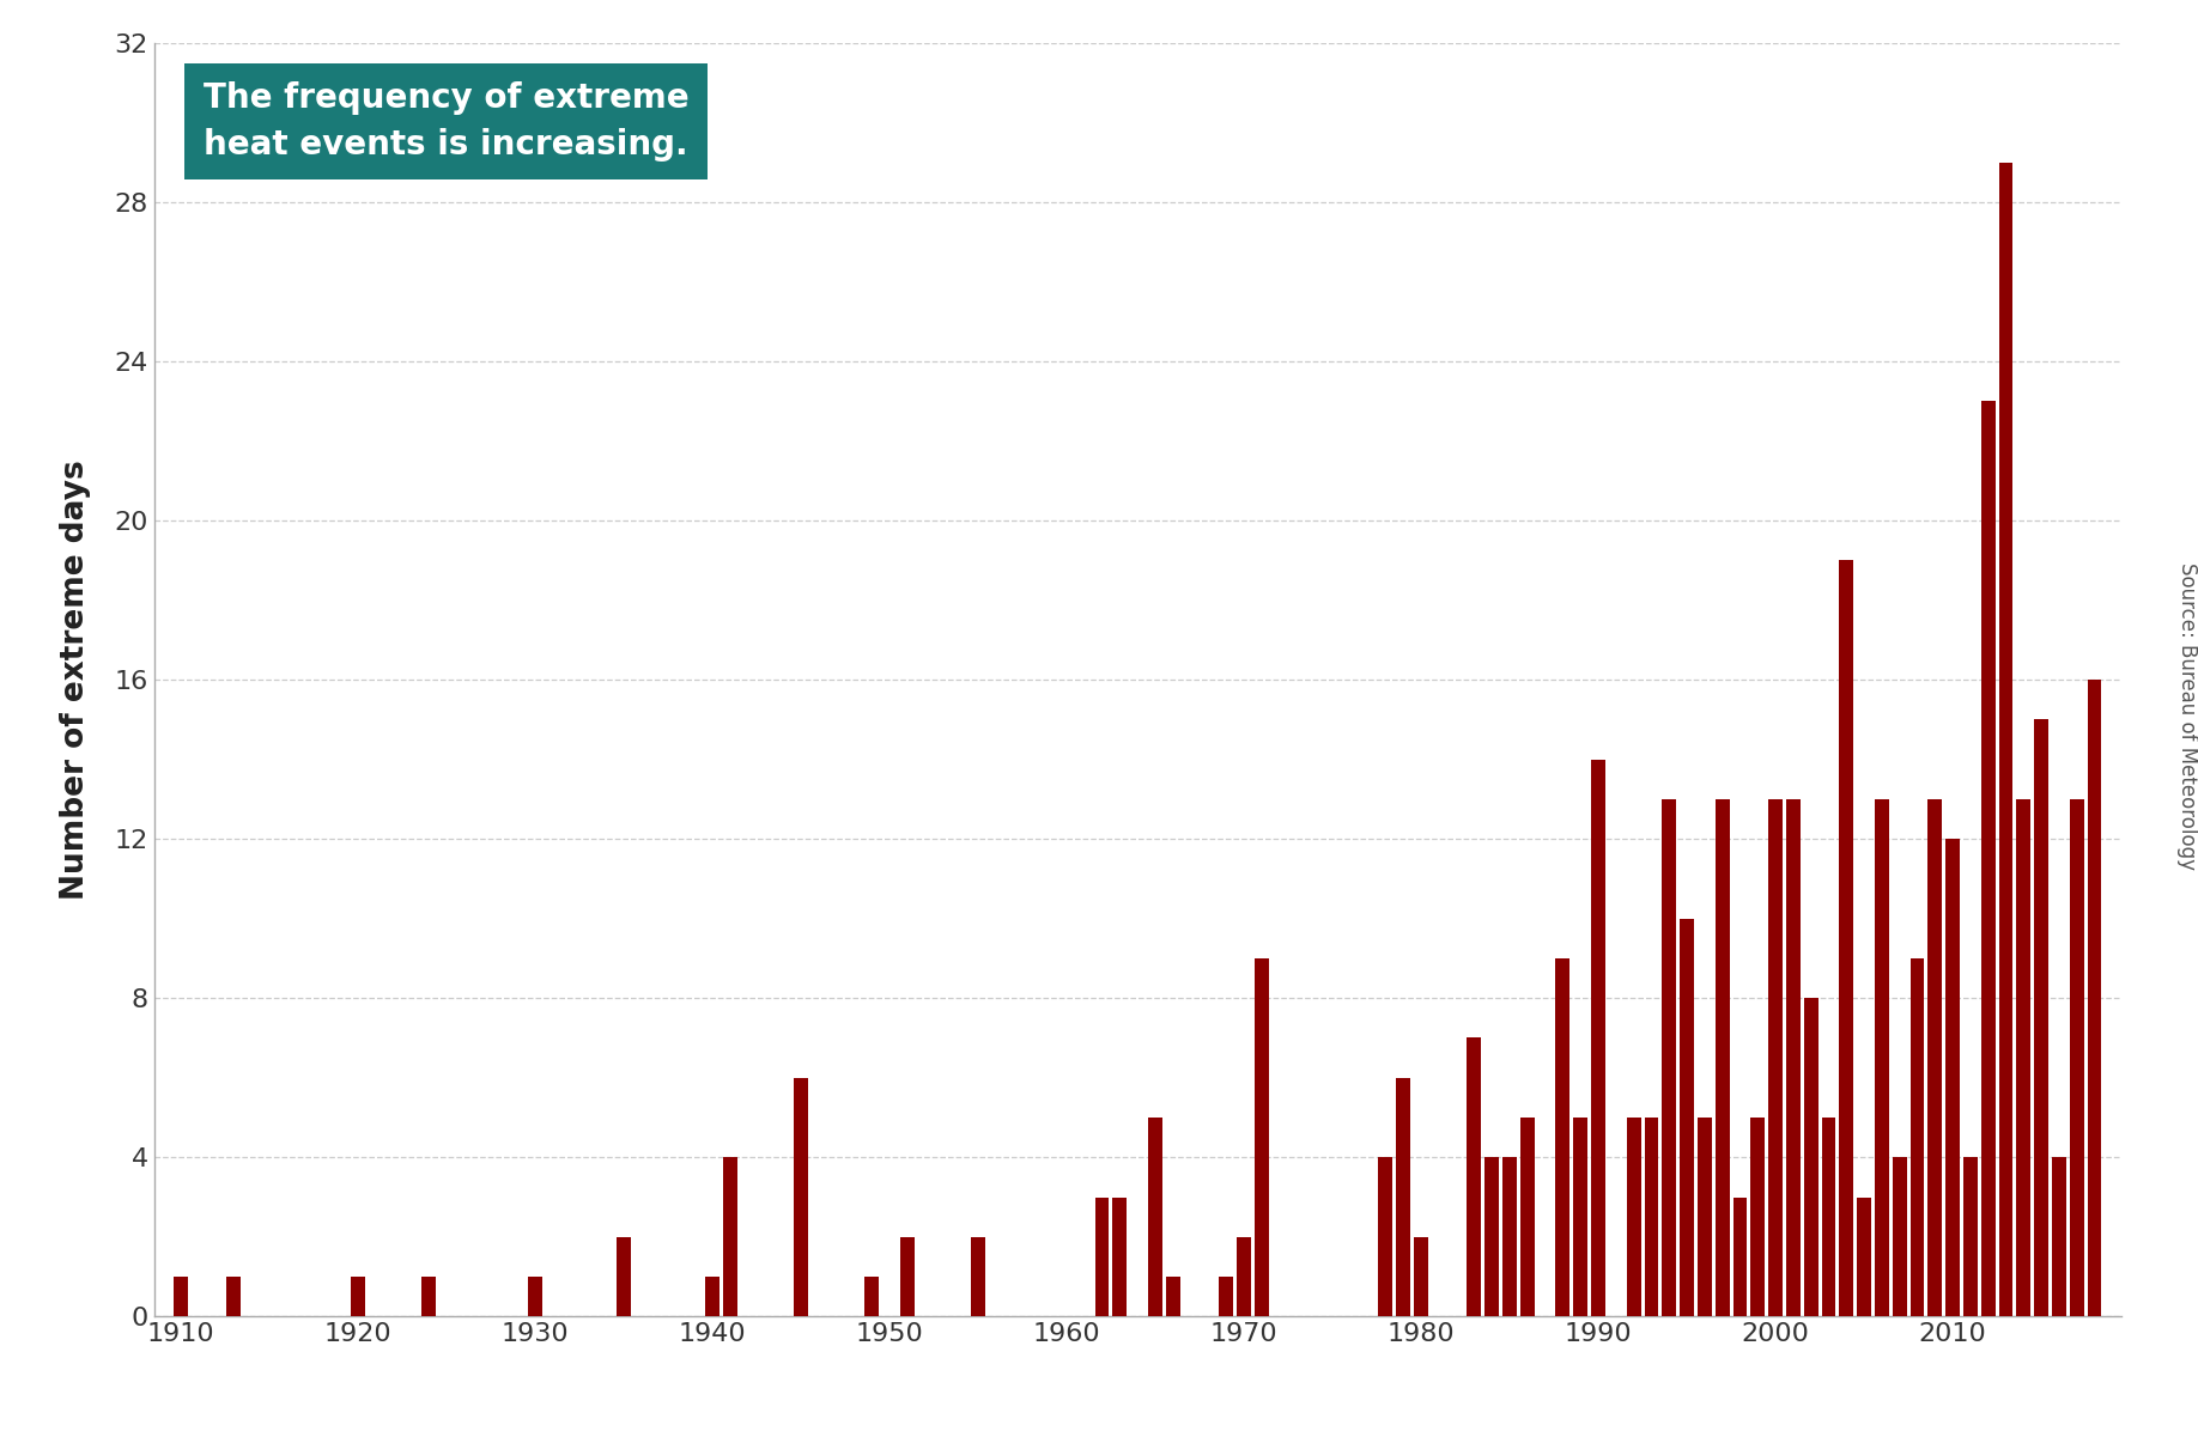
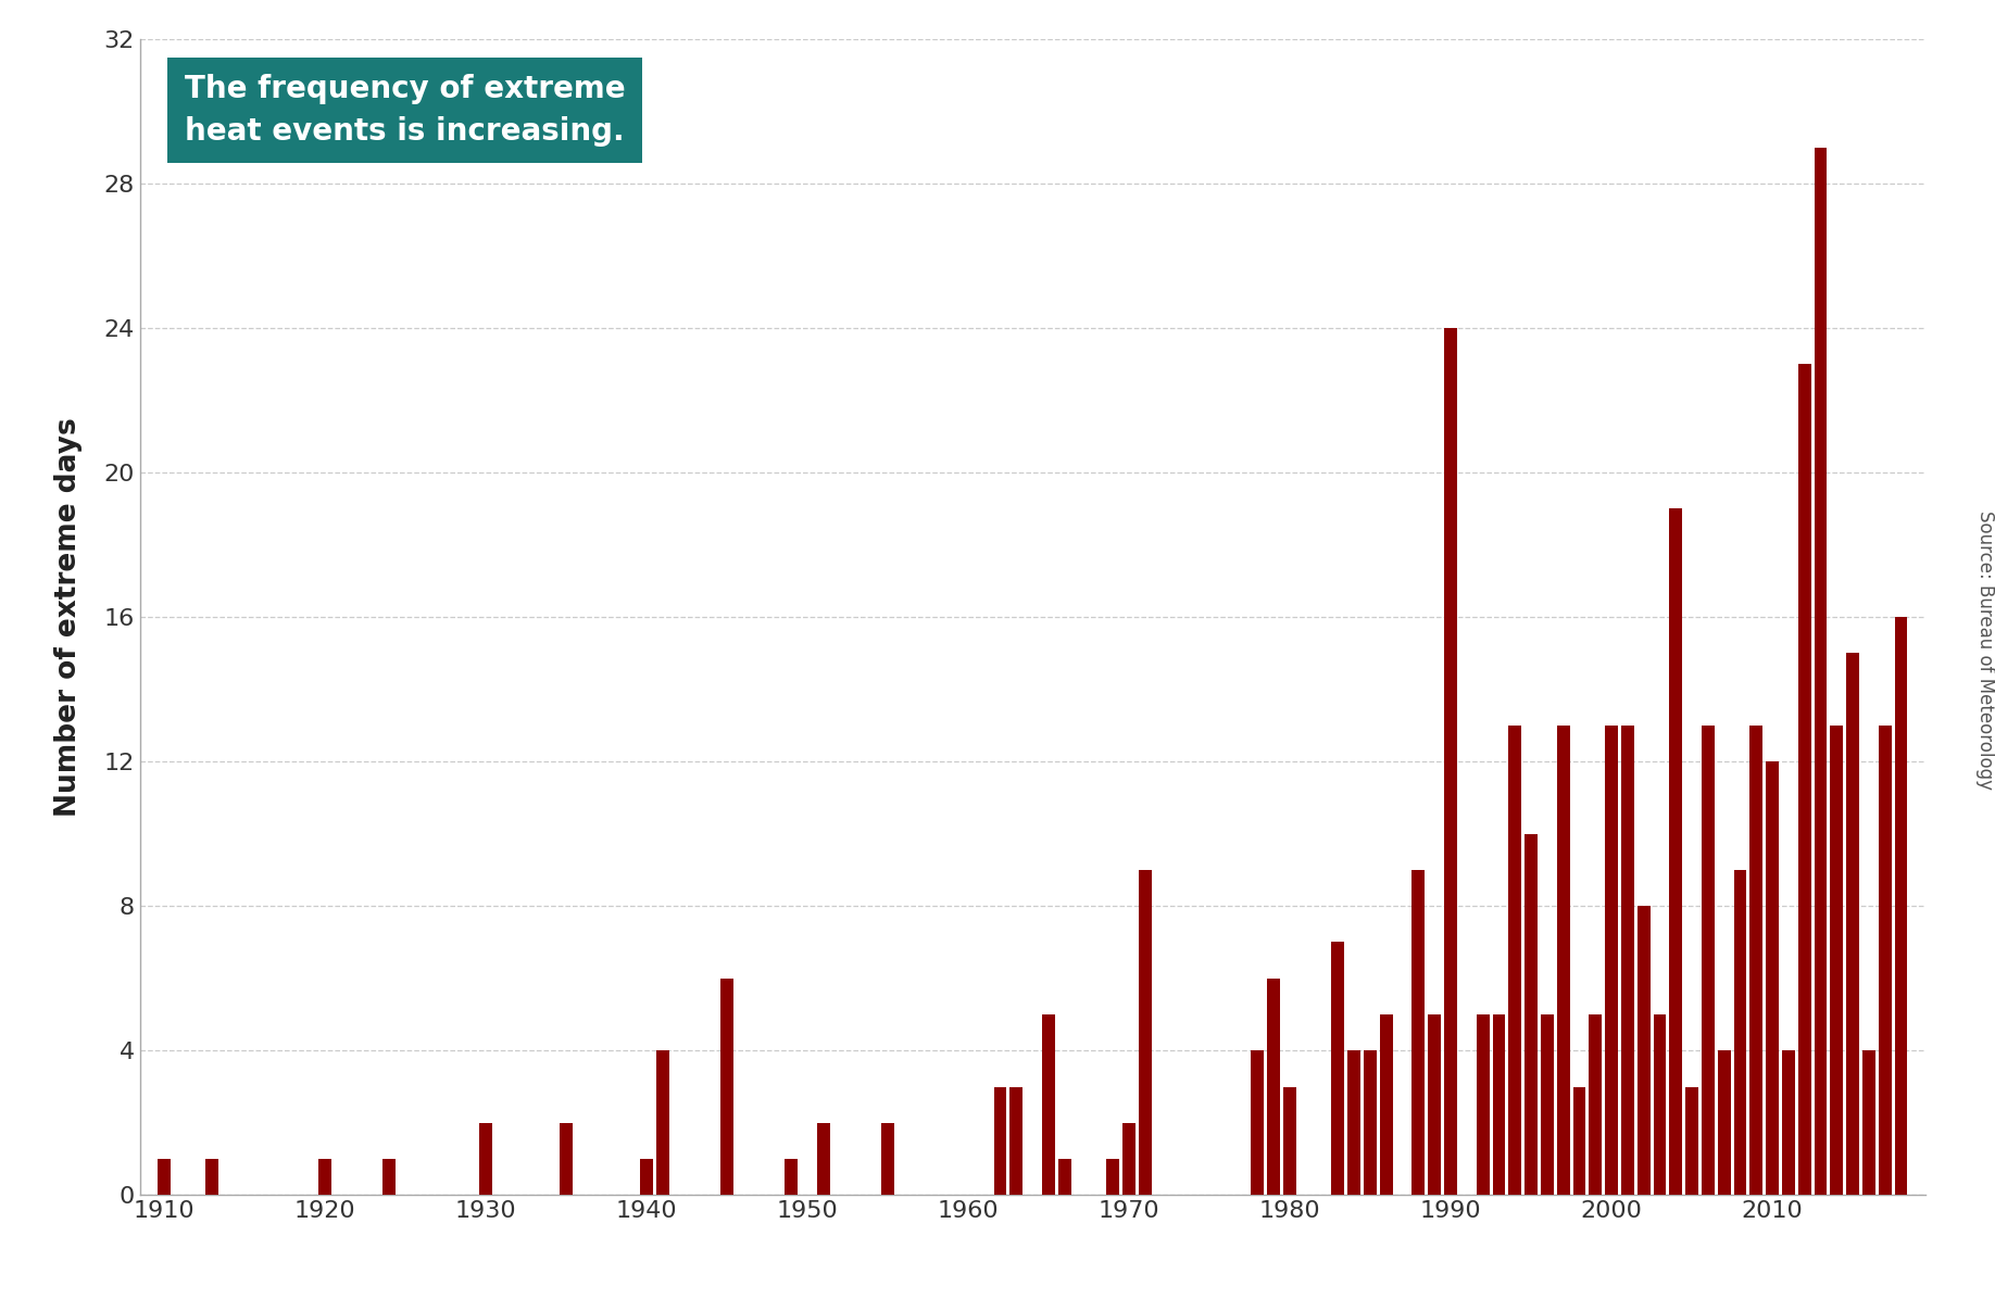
1930: 1 -> 2
1980: 2 -> 3
1990: 14 -> 24
